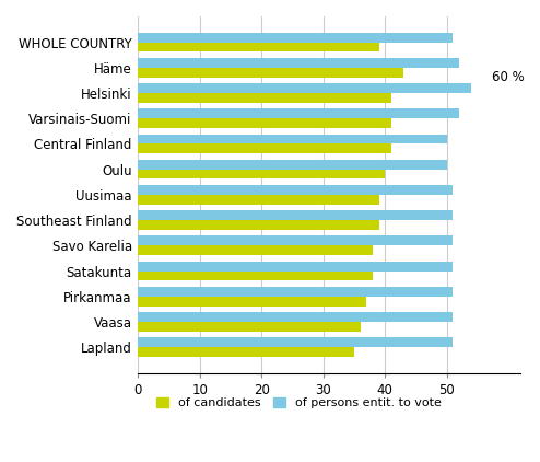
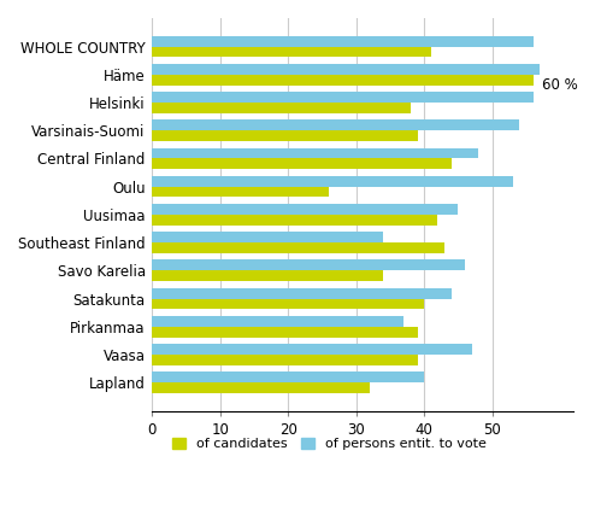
of persons entit. to vote/WHOLE COUNTRY: 51 -> 56
of candidates/WHOLE COUNTRY: 39 -> 41
of persons entit. to vote/Häme: 52 -> 57
of candidates/Häme: 43 -> 56
of persons entit. to vote/Helsinki: 54 -> 56
of candidates/Helsinki: 41 -> 38
of persons entit. to vote/Varsinais-Suomi: 52 -> 54
of candidates/Varsinais-Suomi: 41 -> 39
of persons entit. to vote/Central Finland: 50 -> 48
of candidates/Central Finland: 41 -> 44
of persons entit. to vote/Oulu: 50 -> 53
of candidates/Oulu: 40 -> 26
of persons entit. to vote/Uusimaa: 51 -> 45
of candidates/Uusimaa: 39 -> 42
of persons entit. to vote/Southeast Finland: 51 -> 34
of candidates/Southeast Finland: 39 -> 43
of persons entit. to vote/Savo Karelia: 51 -> 46
of candidates/Savo Karelia: 38 -> 34
of persons entit. to vote/Satakunta: 51 -> 44
of candidates/Satakunta: 38 -> 40
of persons entit. to vote/Pirkanmaa: 51 -> 37
of candidates/Pirkanmaa: 37 -> 39
of persons entit. to vote/Vaasa: 51 -> 47
of candidates/Vaasa: 36 -> 39
of persons entit. to vote/Lapland: 51 -> 40
of candidates/Lapland: 35 -> 32
